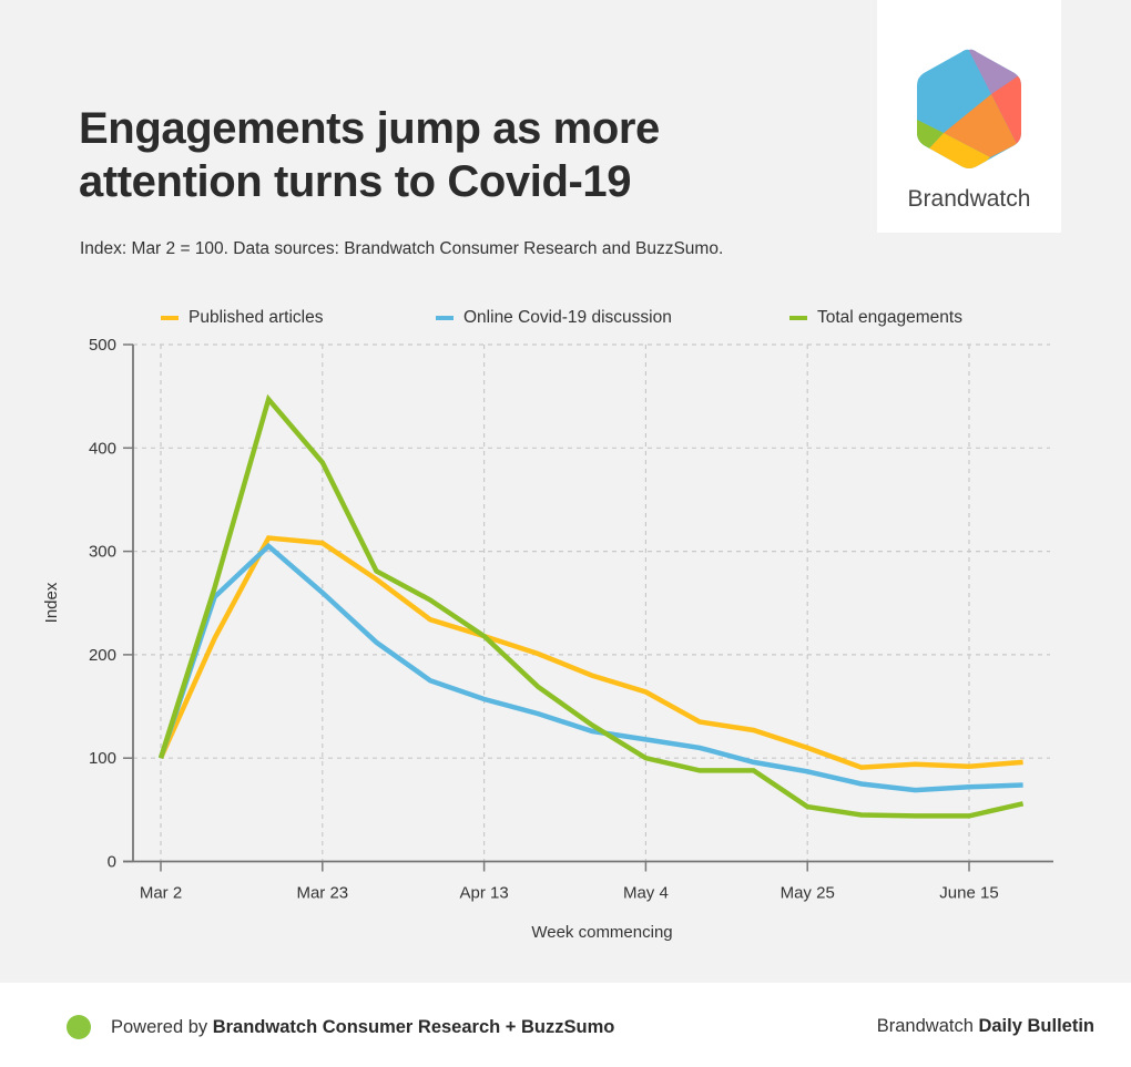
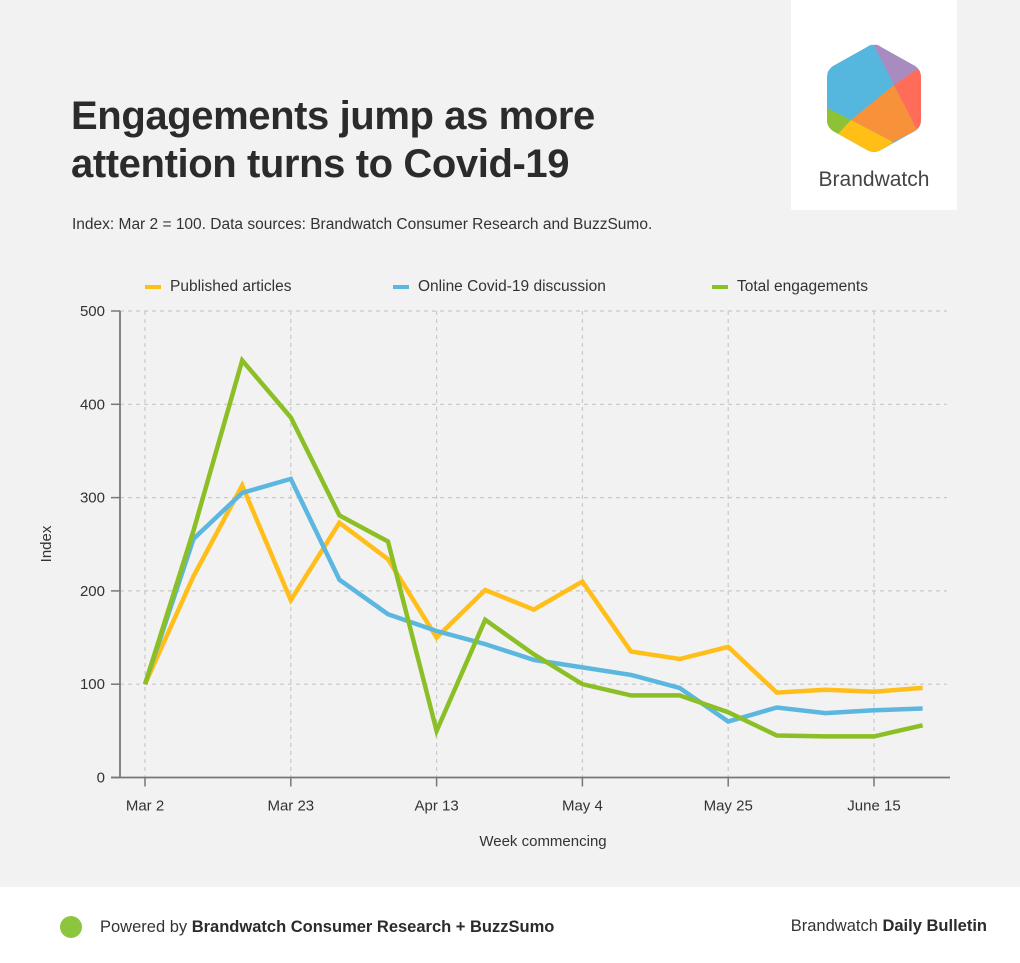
Published articles/Mar 23: 310 -> 190
Online Covid-19 discussion/Mar 23: 260 -> 320
Published articles/Apr 13: 220 -> 150
Total engagements/Apr 13: 220 -> 50
Published articles/May 4: 160 -> 210
Published articles/May 25: 110 -> 140
Online Covid-19 discussion/May 25: 90 -> 60
Total engagements/May 25: 50 -> 70
